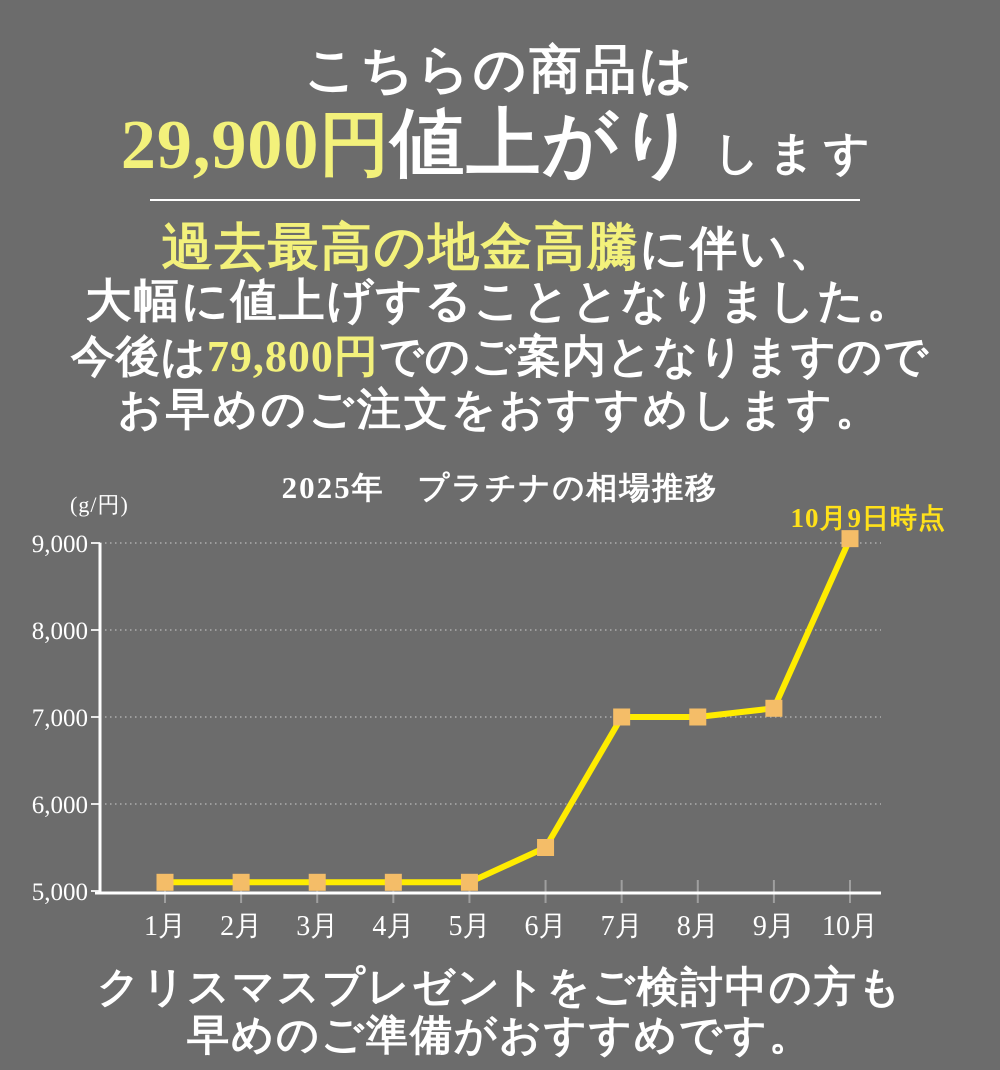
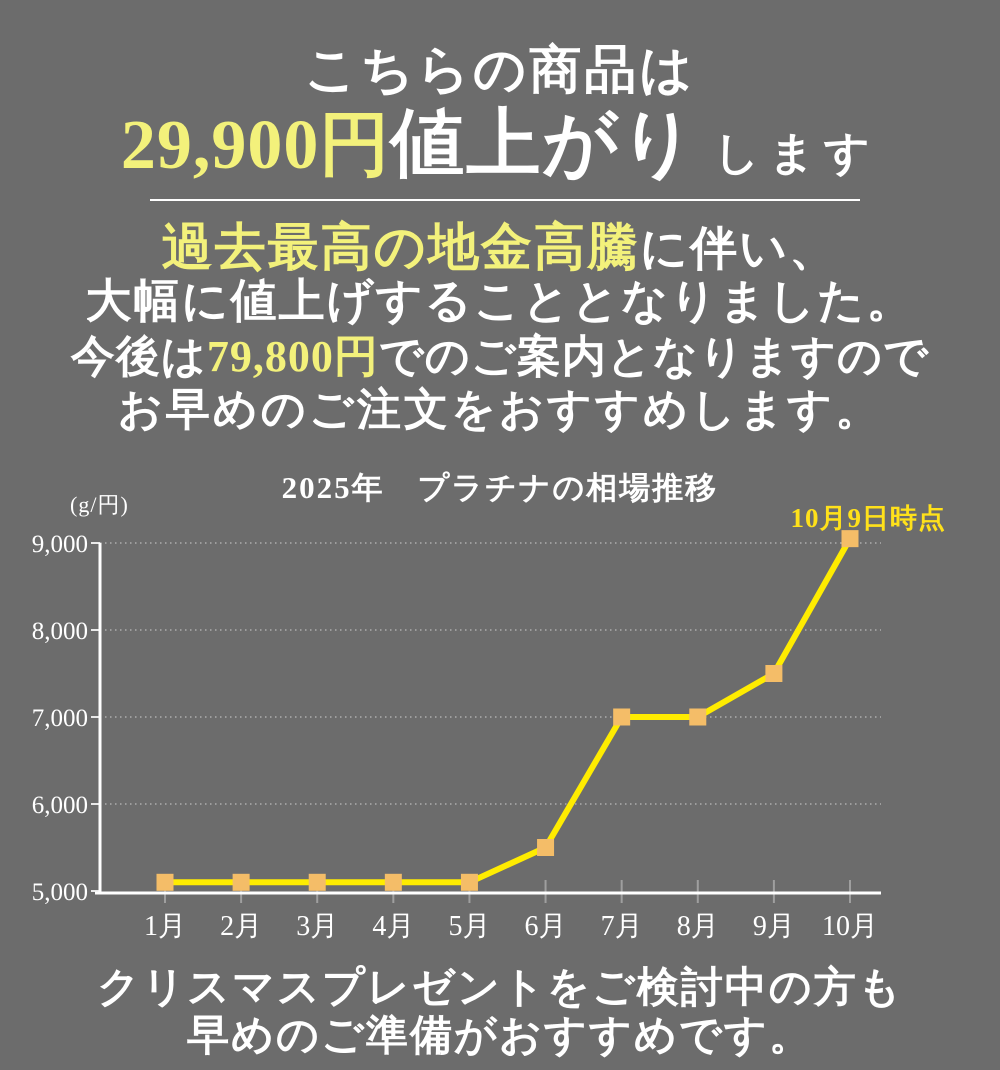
9月: 7100 -> 7500
